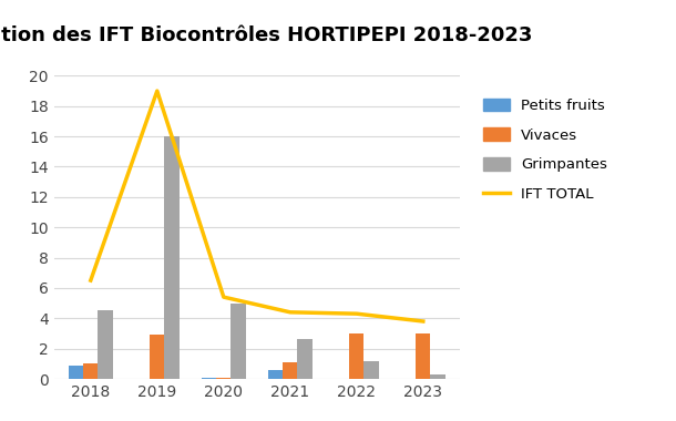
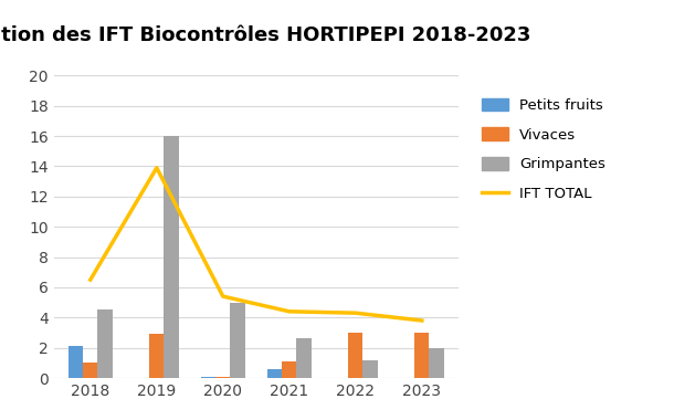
Petits fruits/2018: 0.9 -> 2.1
IFT TOTAL/2019: 19.0 -> 13.9
Grimpantes/2023: 0.3 -> 2.0
